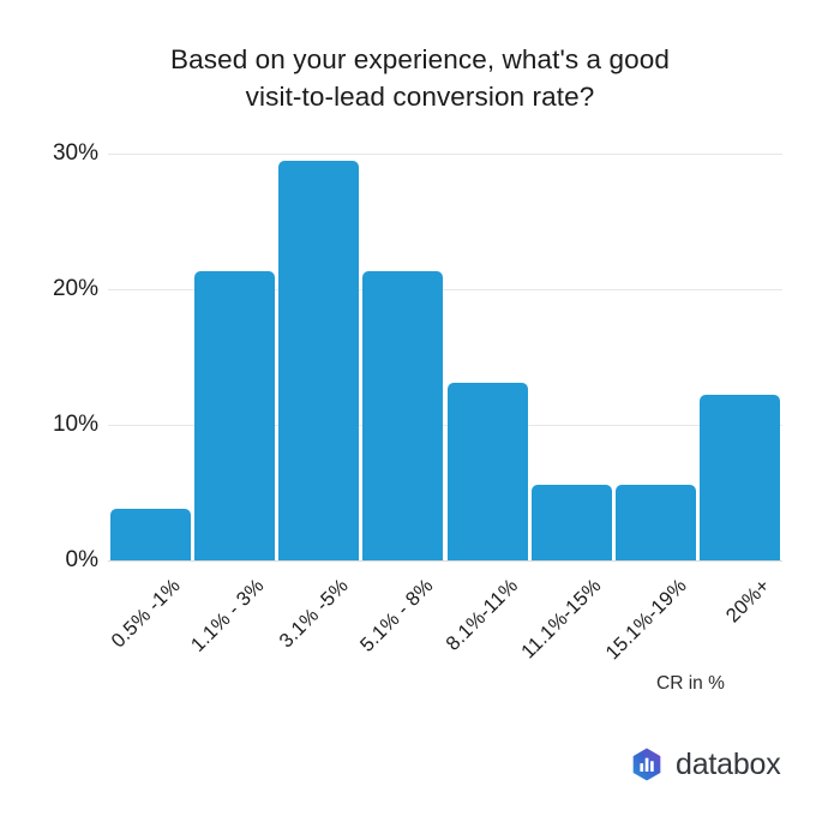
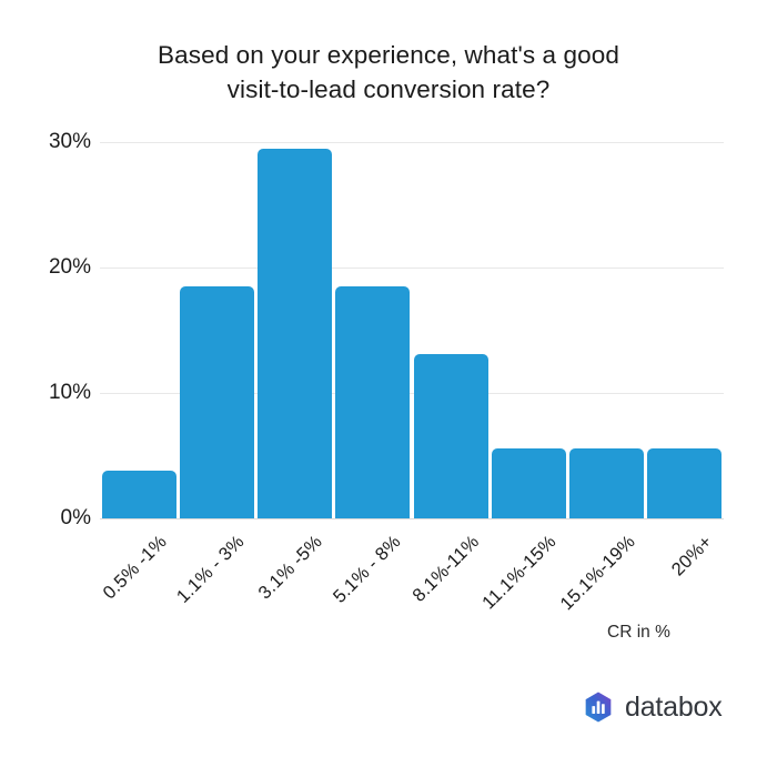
1.1% - 3%: 21.3% -> 18.5%
5.1% - 8%: 21.3% -> 18.5%
20%+: 12.2% -> 5.6%
